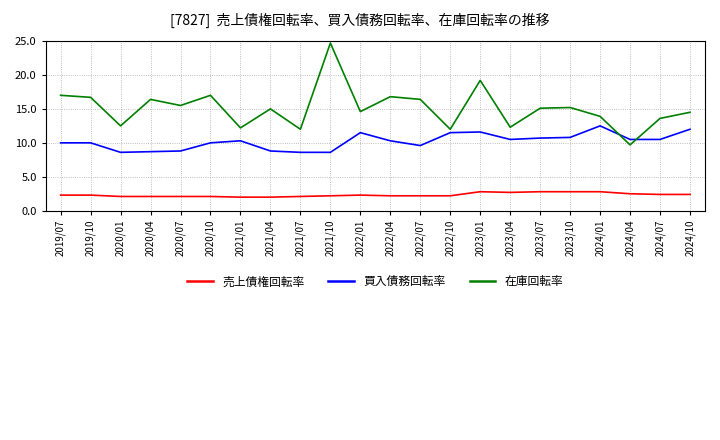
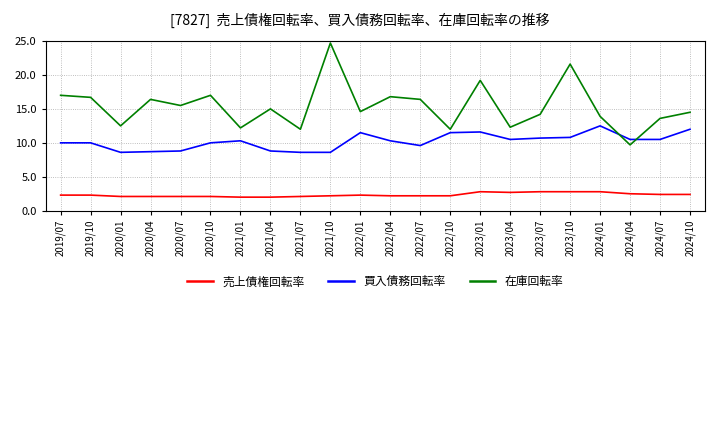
在庫回転率/2023/07: 15.1 -> 14.2
在庫回転率/2023/10: 15.2 -> 21.6
